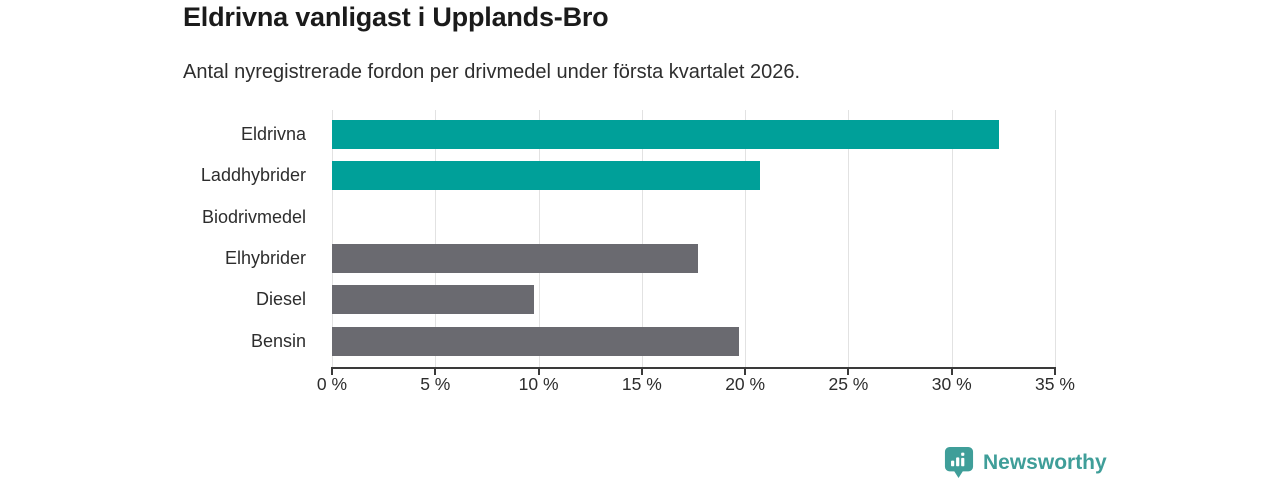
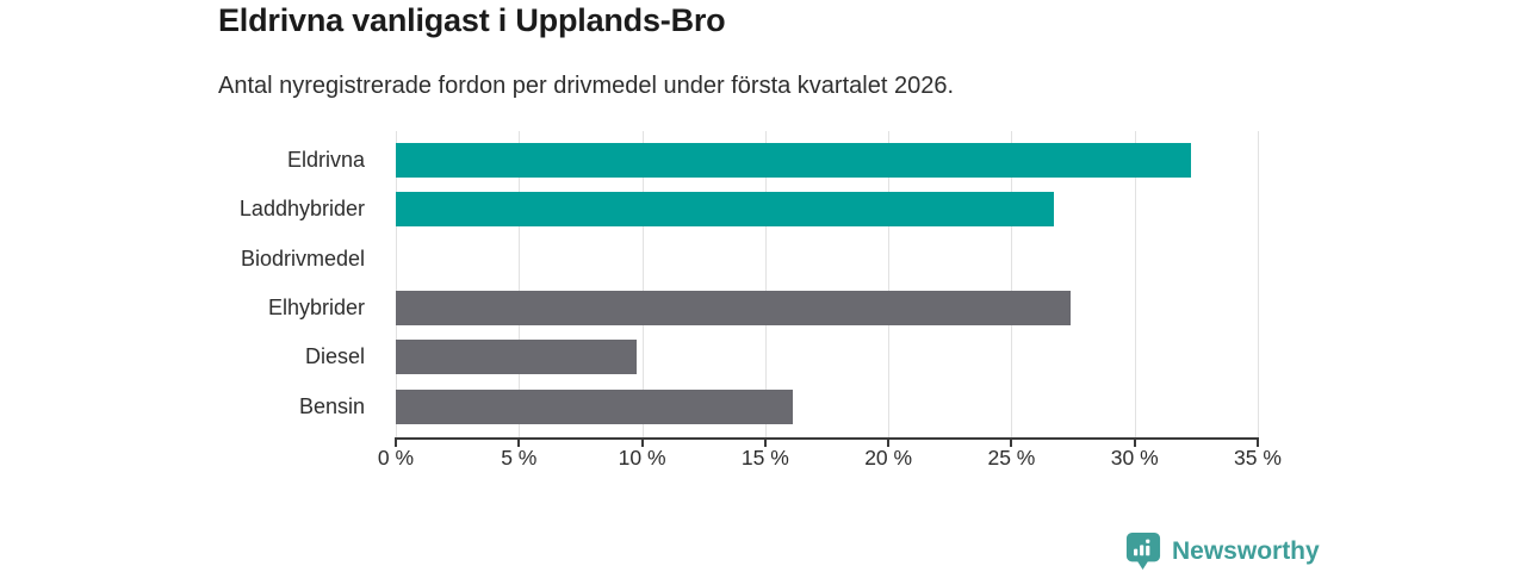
Laddhybrider: 20.7% -> 26.7%
Elhybrider: 17.7% -> 27.4%
Bensin: 19.7% -> 16.1%
